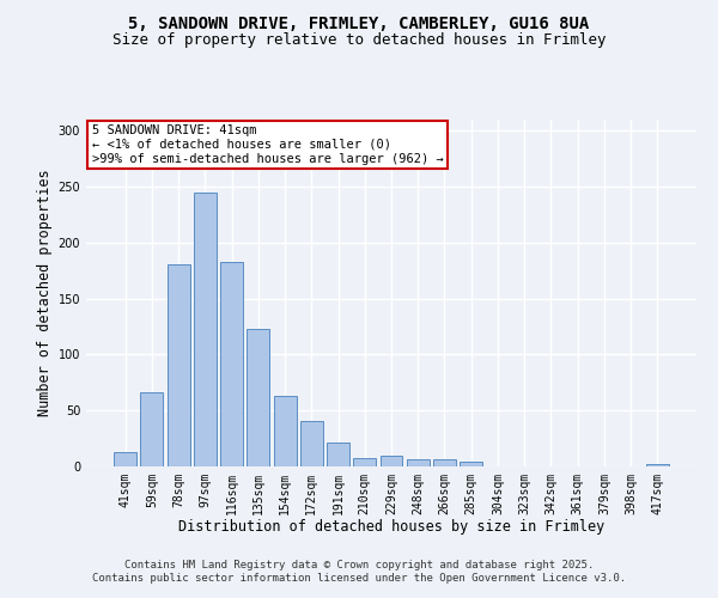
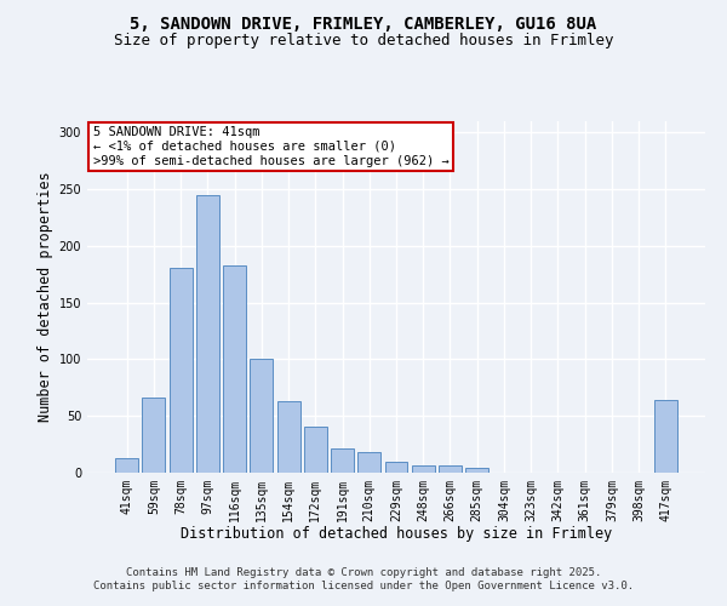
135sqm: 123 -> 100
210sqm: 7 -> 18
417sqm: 2 -> 64
